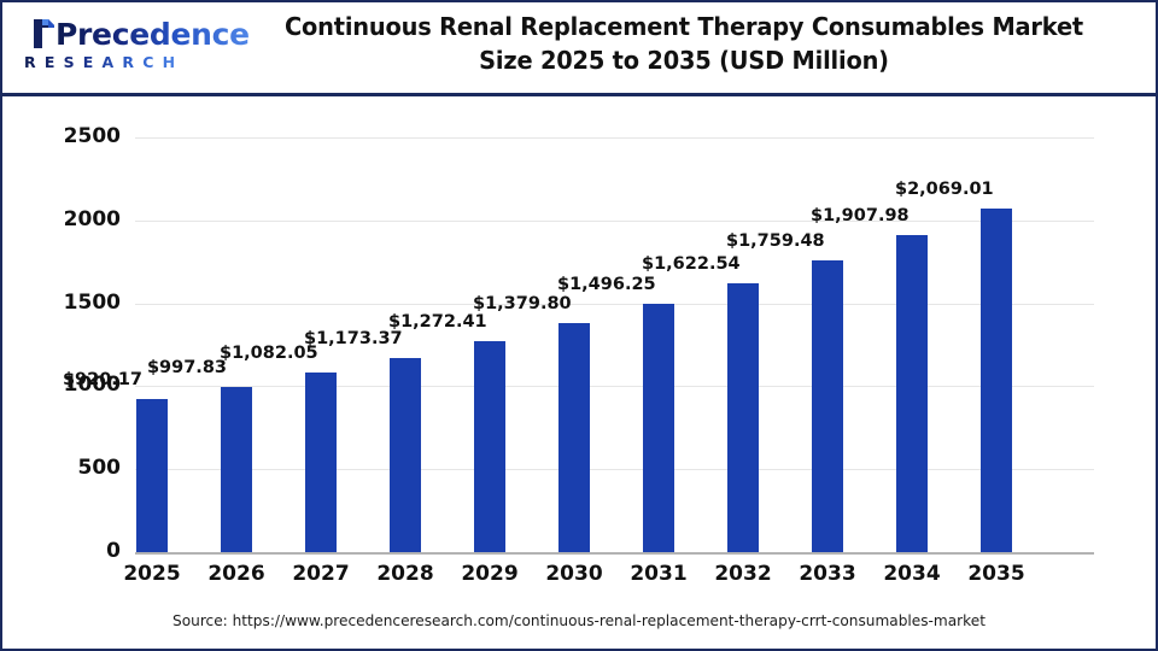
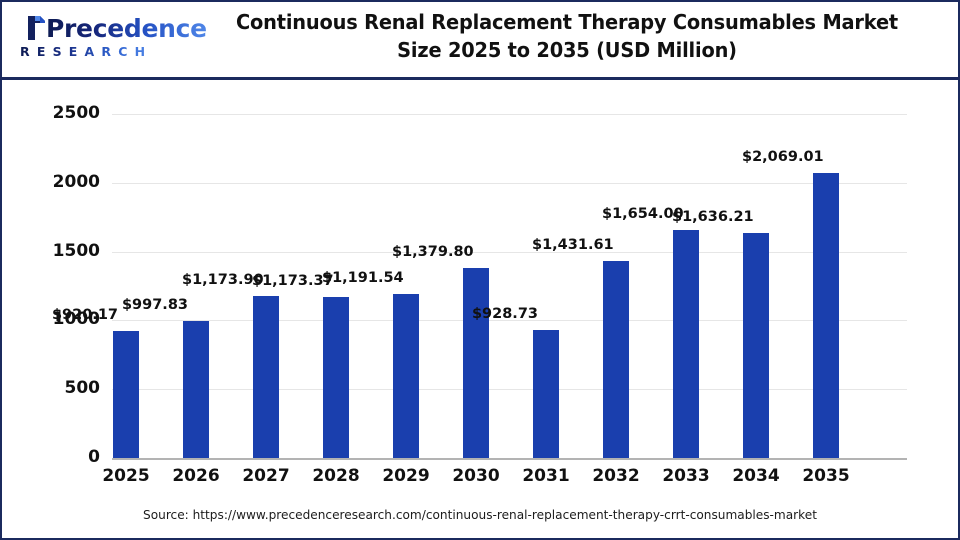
2027: $1,082.05 -> $1,173.90
2029: $1,272.41 -> $1,191.54
2031: $1,496.25 -> $928.73
2032: $1,622.54 -> $1,431.61
2033: $1,759.48 -> $1,654.00
2034: $1,907.98 -> $1,636.21
